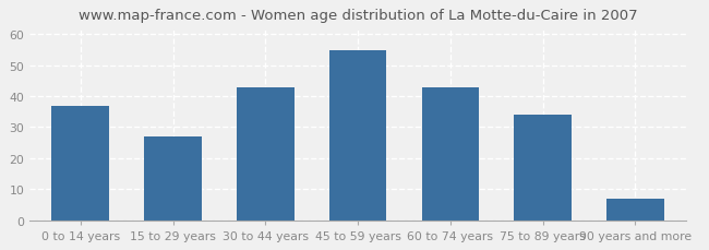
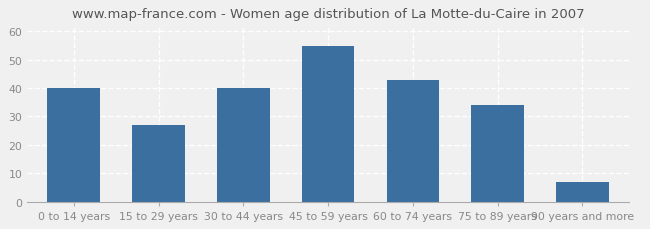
0 to 14 years: 37 -> 40
30 to 44 years: 43 -> 40
